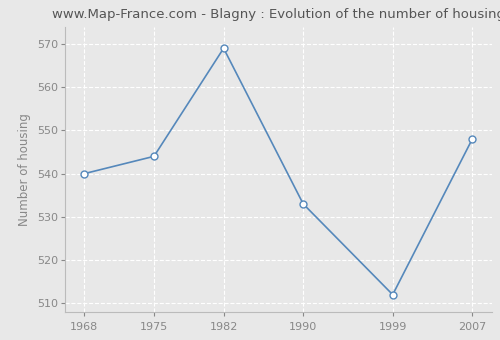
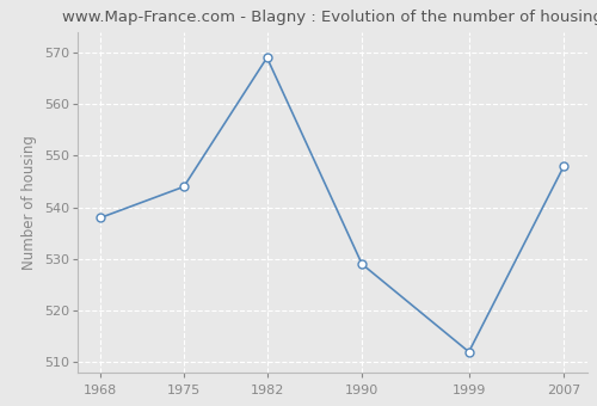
1968: 540 -> 538
1990: 533 -> 529
